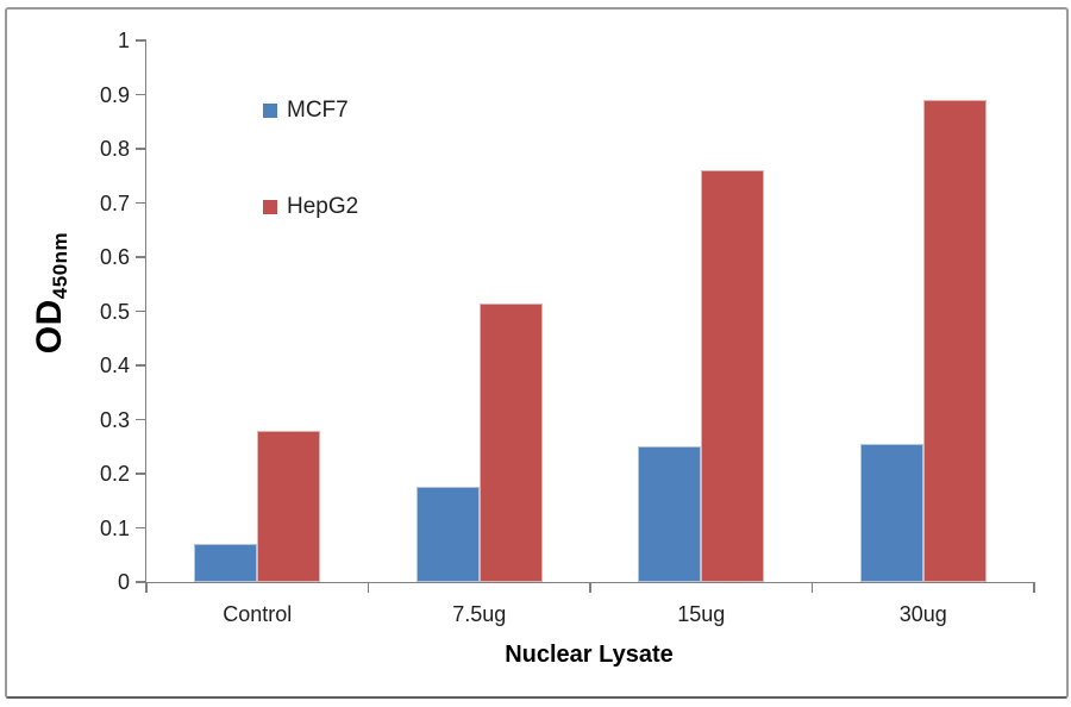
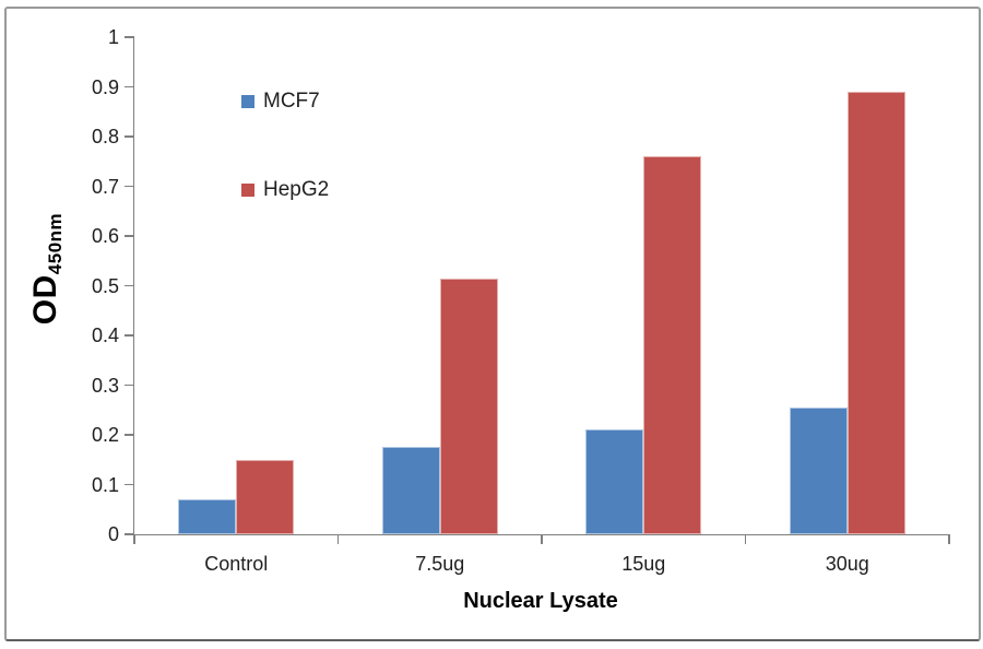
HepG2/Control: 0.28 -> 0.15
MCF7/15ug: 0.25 -> 0.21
